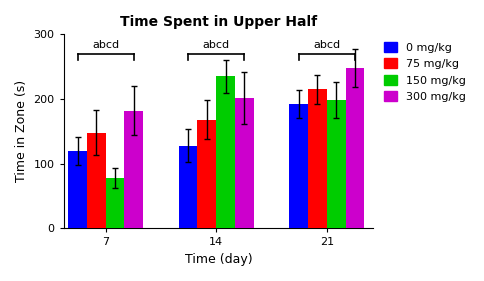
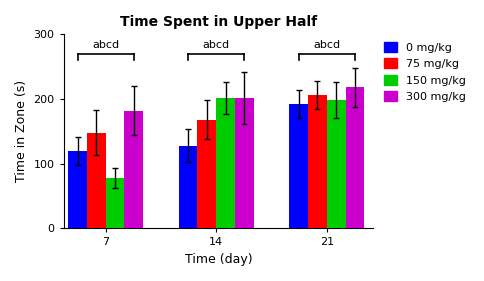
150 mg/kg/14: 235 -> 202
75 mg/kg/21: 215 -> 206
300 mg/kg/21: 248 -> 218
